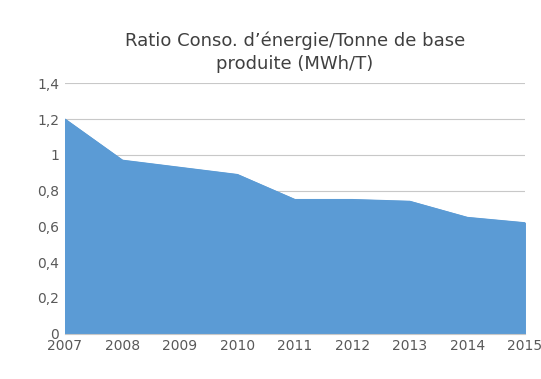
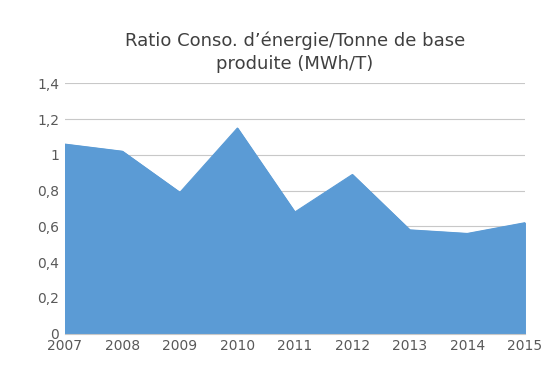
2007: 1,20 -> 1,06
2008: 0,97 -> 1,02
2009: 0,93 -> 0,79
2010: 0,89 -> 1,15
2011: 0,75 -> 0,68
2012: 0,75 -> 0,89
2013: 0,74 -> 0,58
2014: 0,65 -> 0,56
